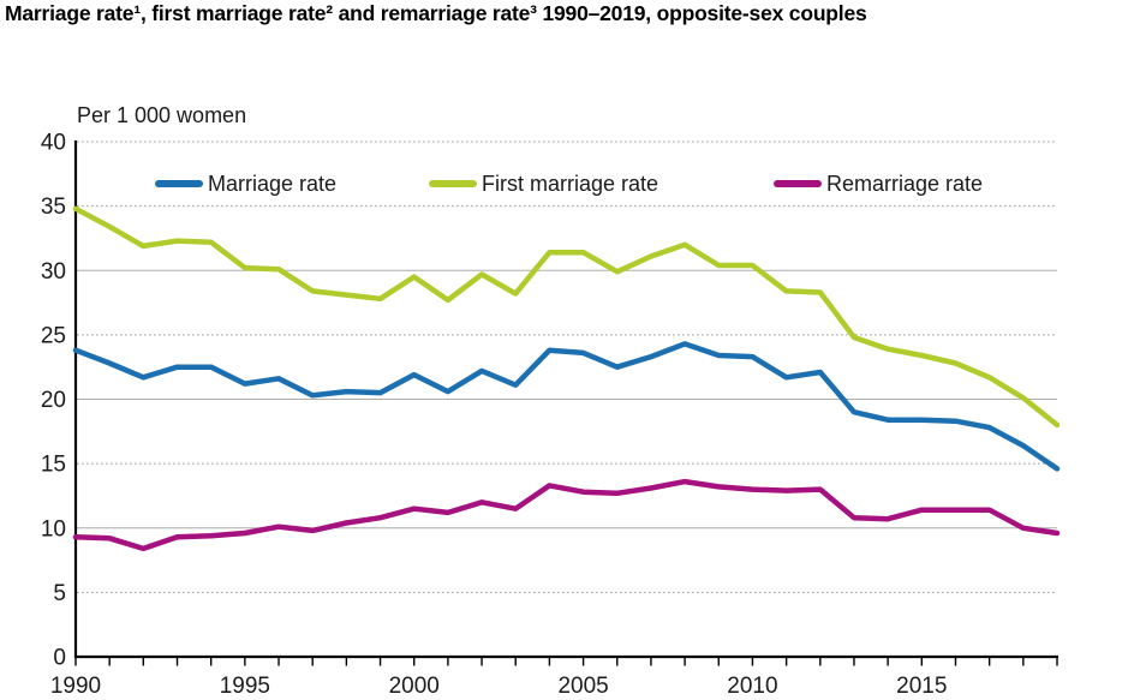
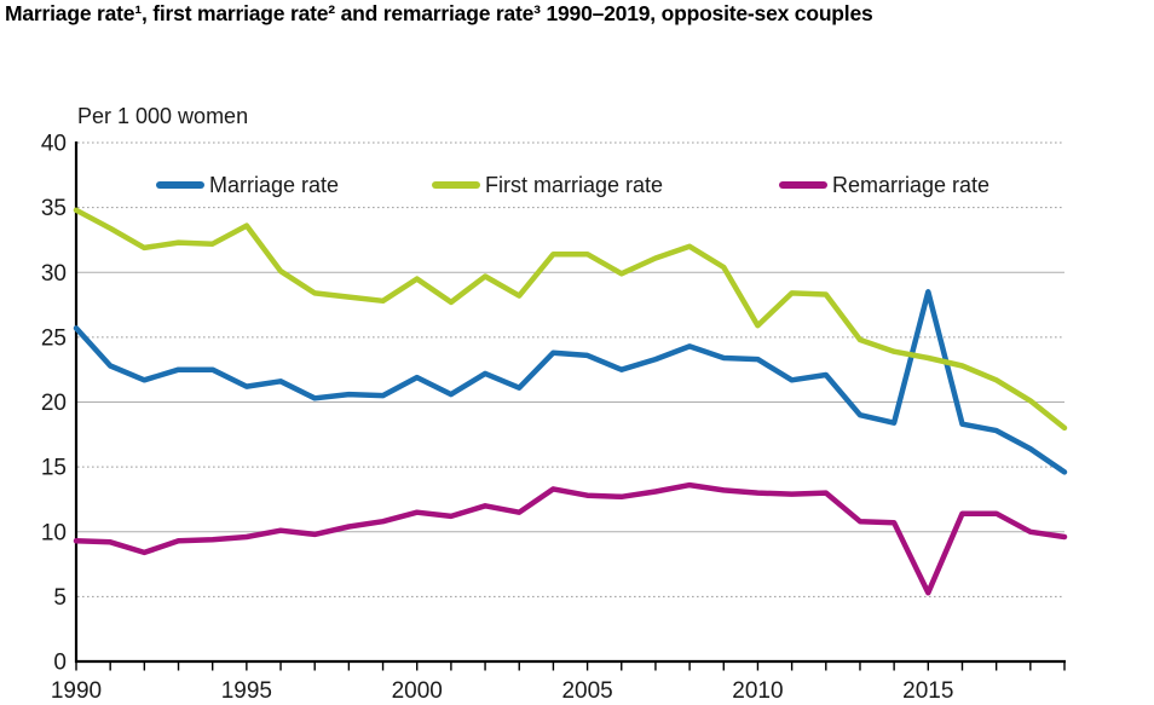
Marriage rate/1990: 23.8 -> 25.7
First marriage rate/1995: 30.2 -> 33.6
First marriage rate/2010: 30.4 -> 25.9
Marriage rate/2015: 18.4 -> 28.5
Remarriage rate/2015: 11.4 -> 5.3
